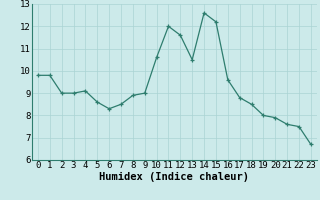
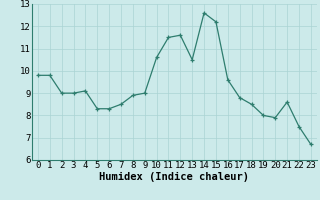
5: 8.6 -> 8.3
11: 12.0 -> 11.5
21: 7.6 -> 8.6
